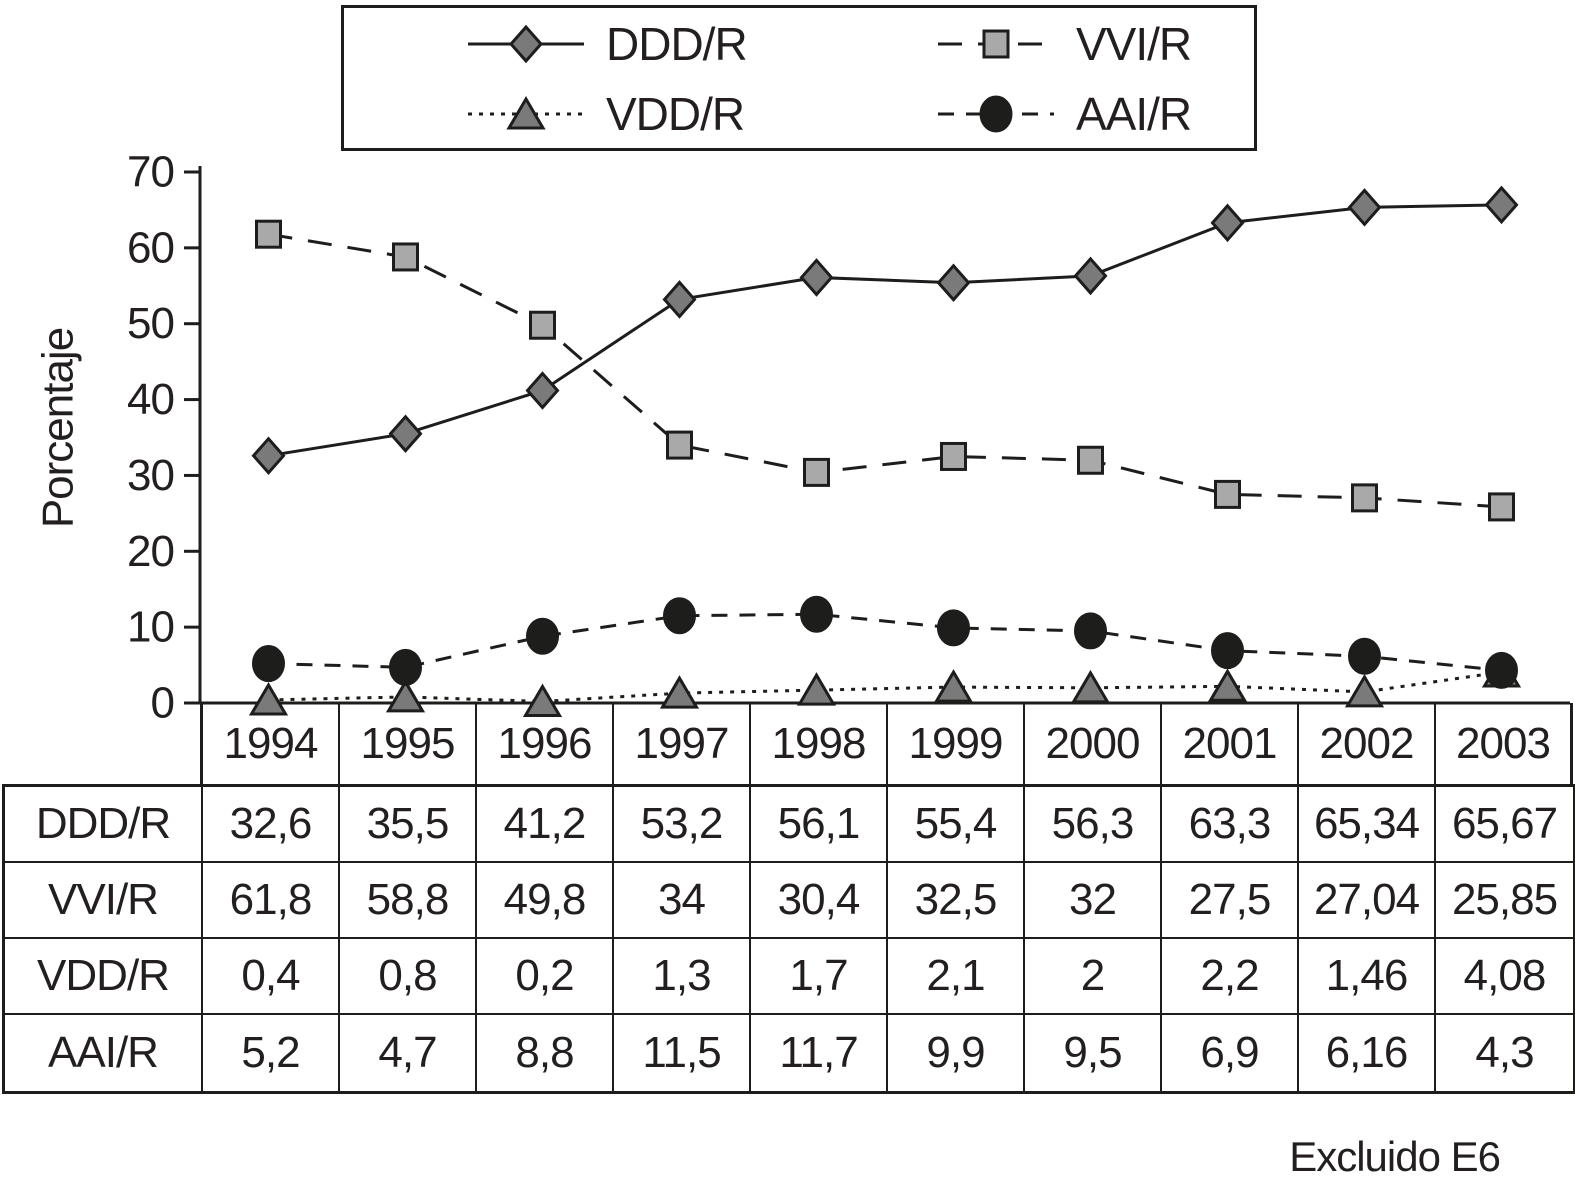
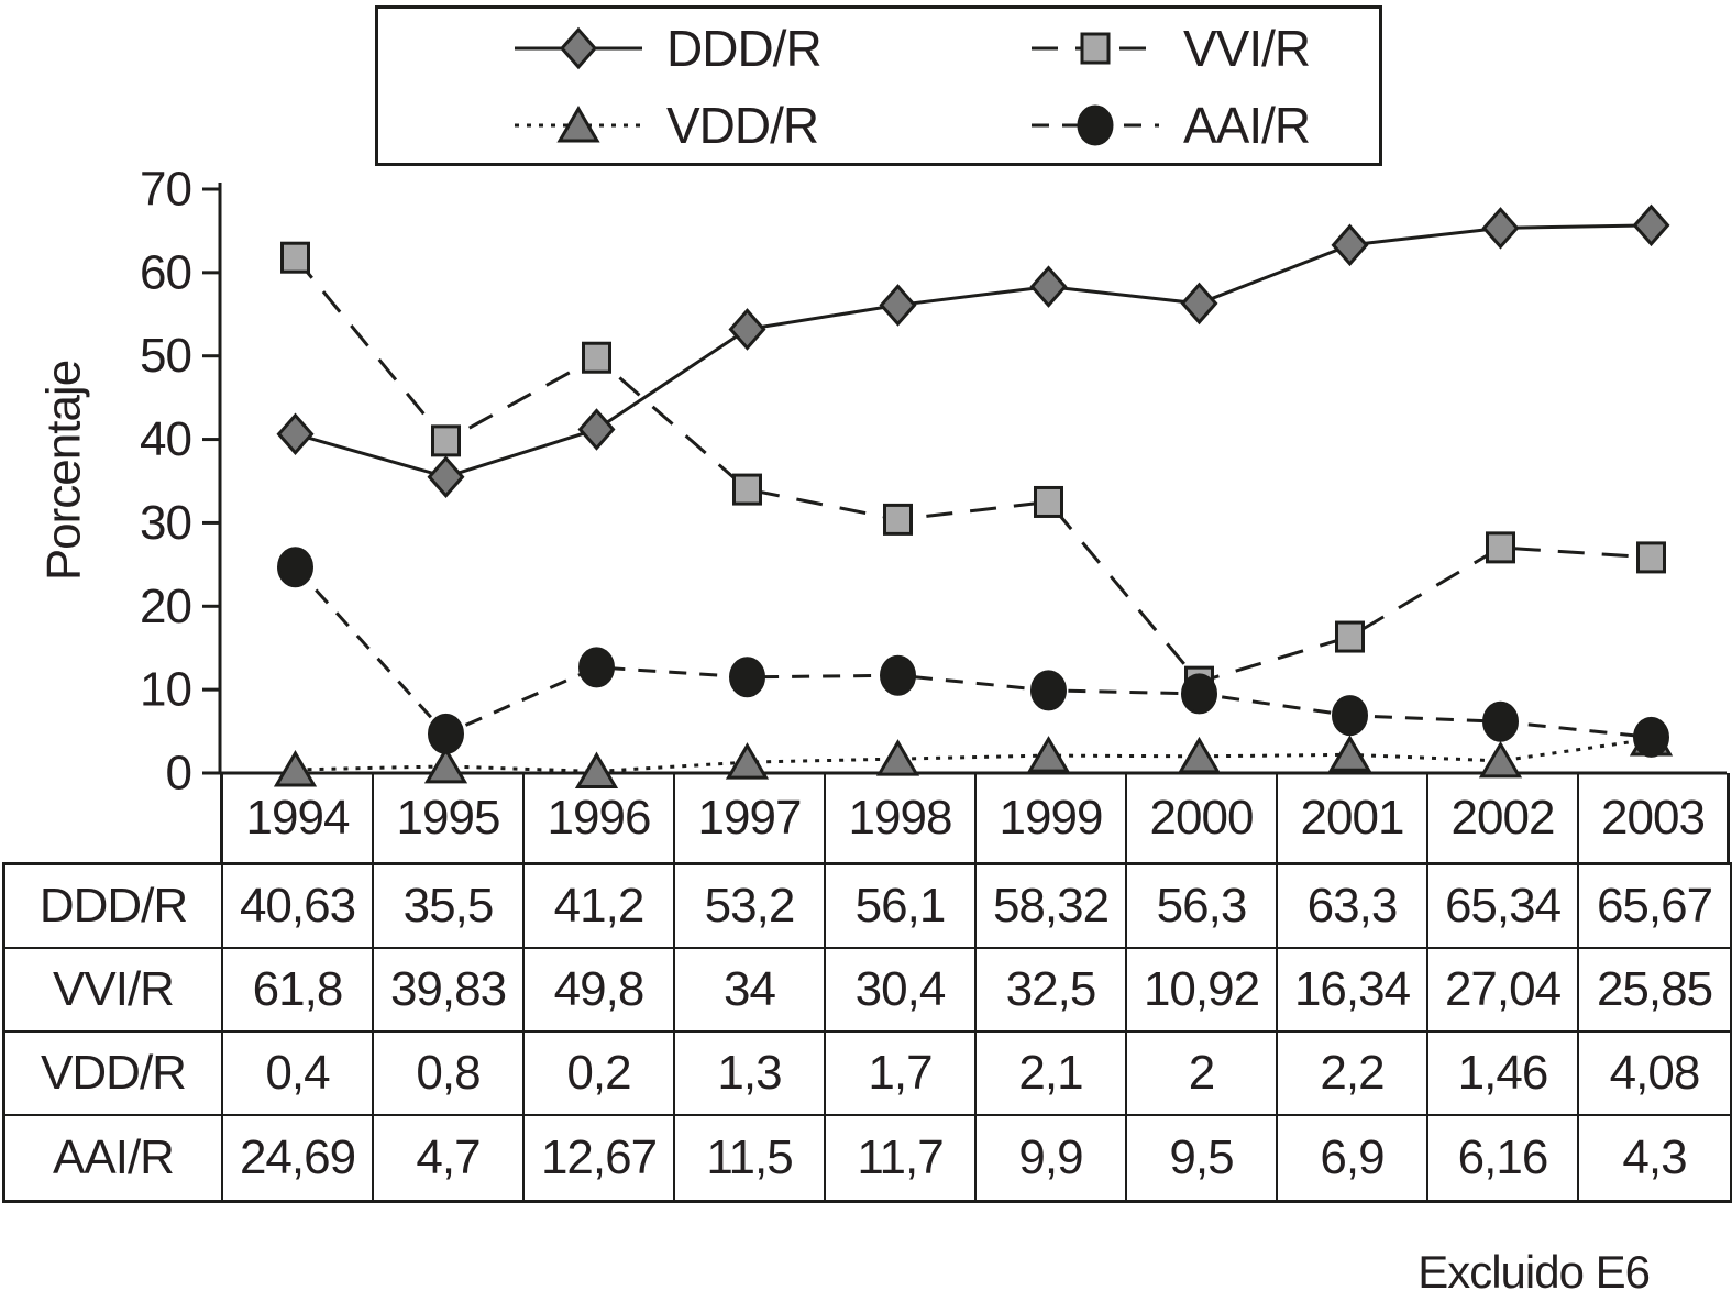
DDD/R/1994: 32,6 -> 40,63
AAI/R/1994: 5,2 -> 24,69
VVI/R/1995: 58,8 -> 39,83
AAI/R/1996: 8,8 -> 12,67
DDD/R/1999: 55,4 -> 58,32
VVI/R/2000: 32 -> 10,92
VVI/R/2001: 27,5 -> 16,34
